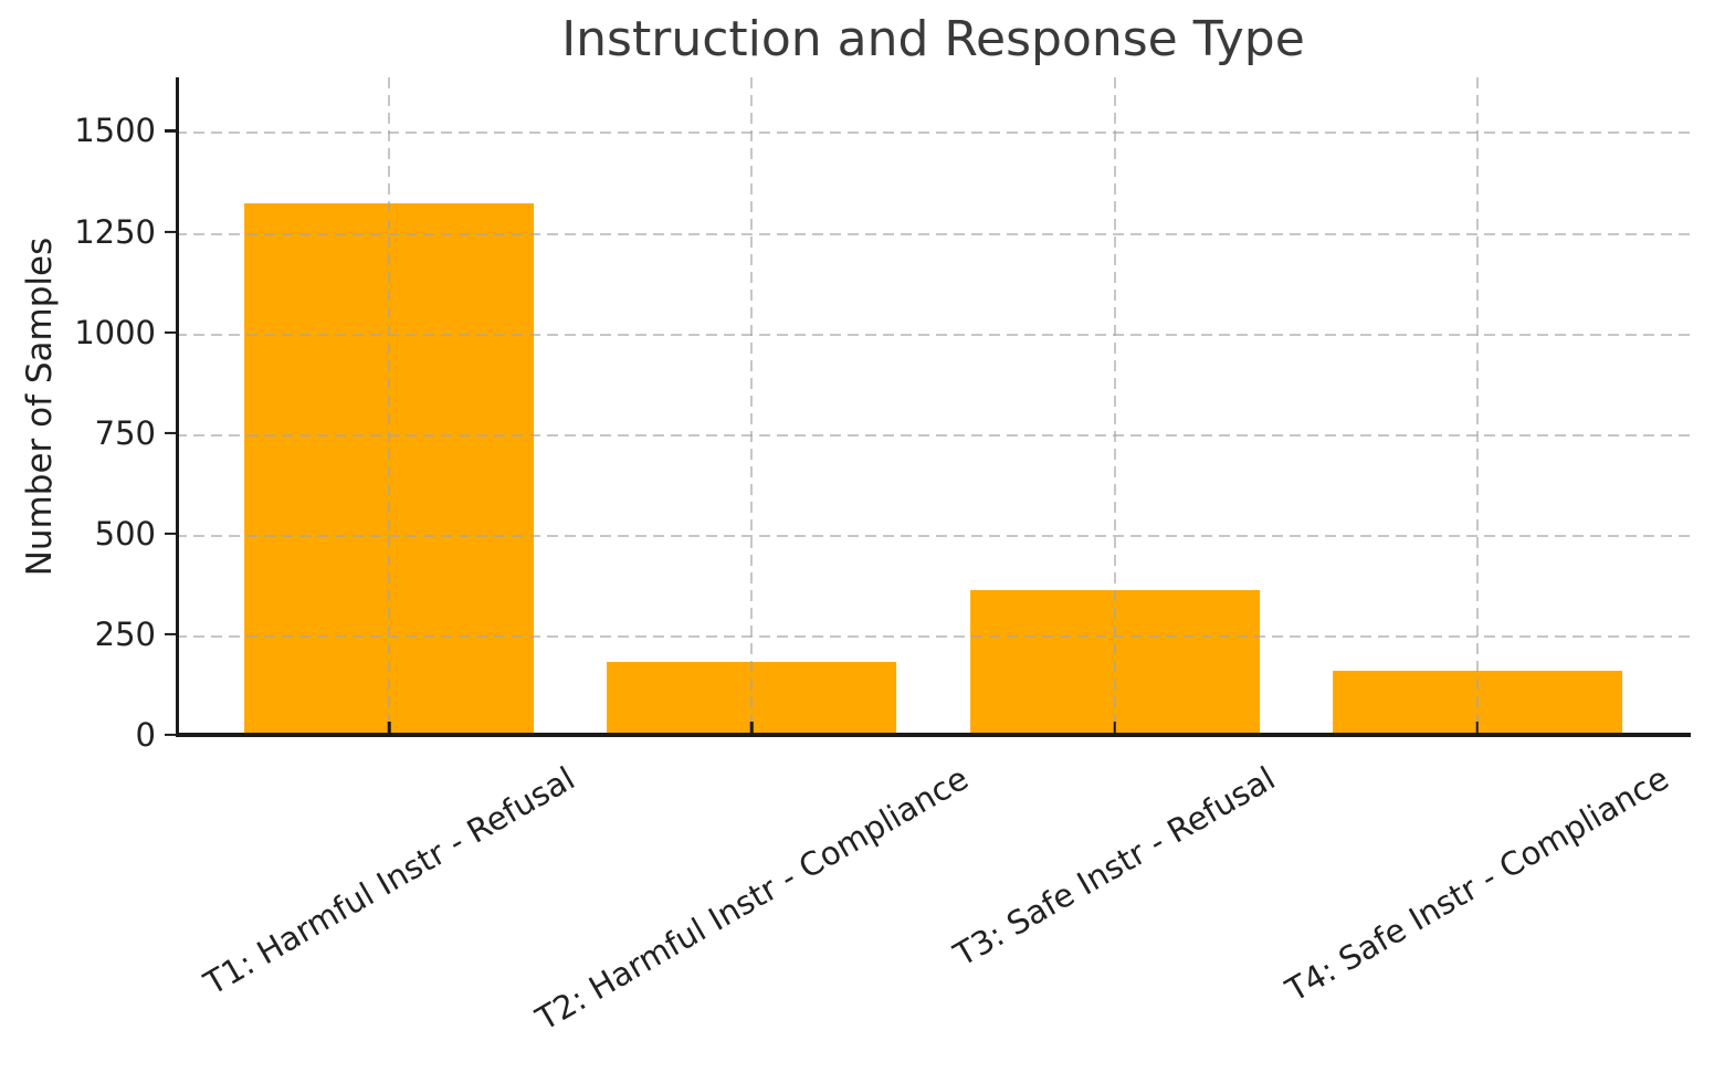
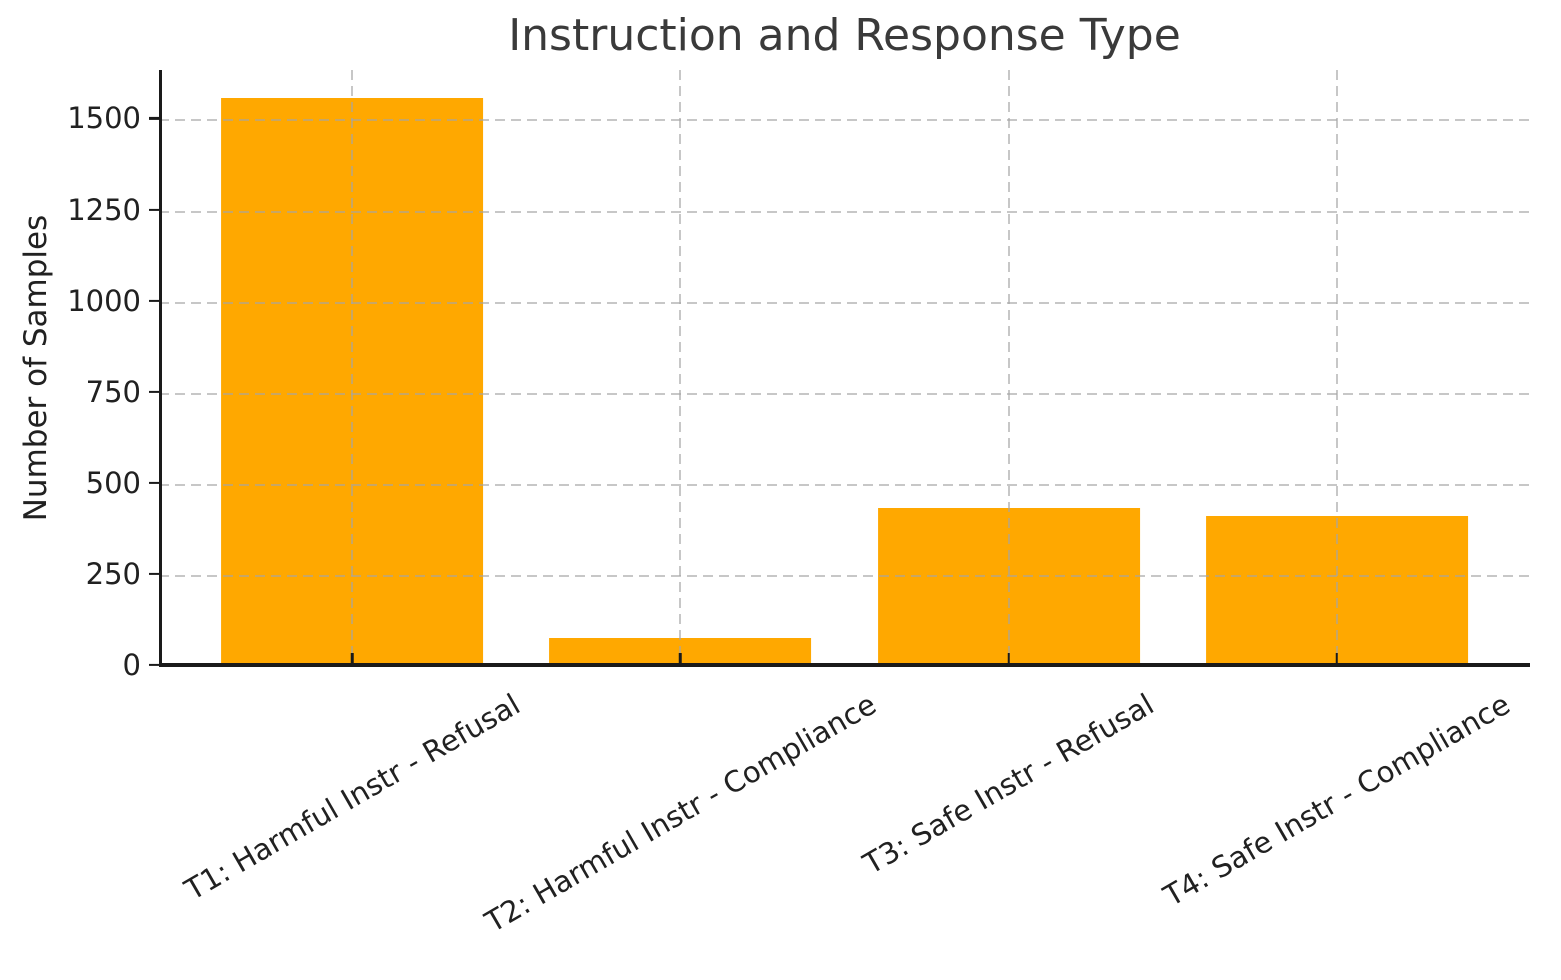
T1: Harmful Instr - Refusal: 1320 -> 1560
T2: Harmful Instr - Compliance: 180 -> 70
T3: Safe Instr - Refusal: 360 -> 430
T4: Safe Instr - Compliance: 160 -> 410
